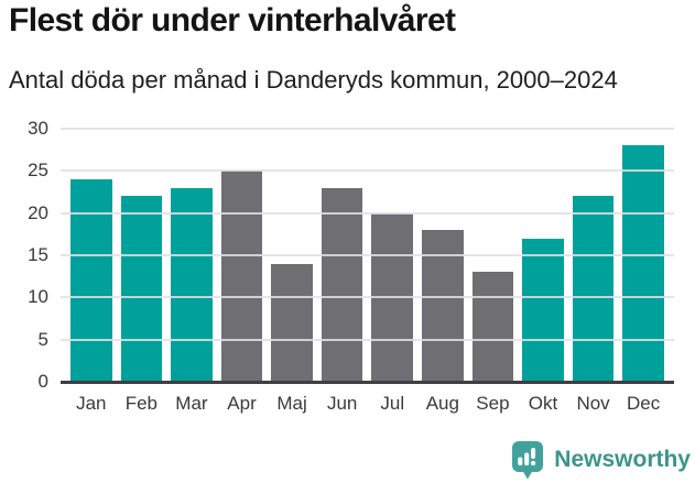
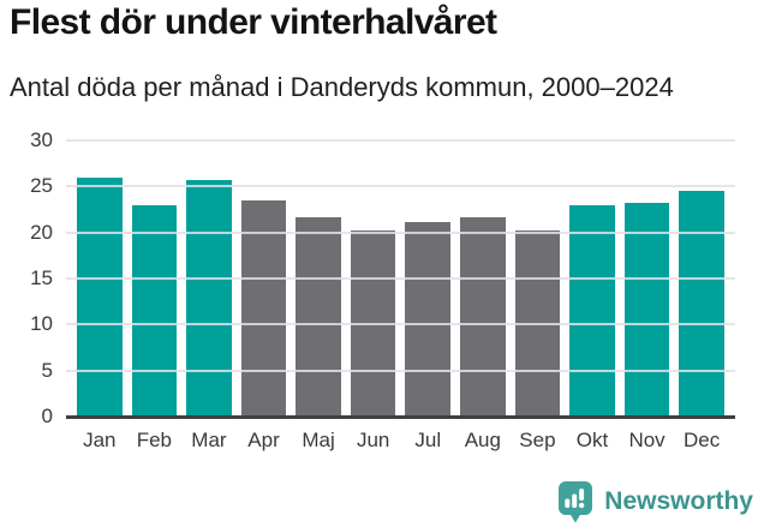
Jan: 24 -> 26
Feb: 22 -> 23
Mar: 23 -> 26
Apr: 25 -> 24
Maj: 14 -> 22
Jun: 23 -> 20
Jul: 20 -> 21
Aug: 18 -> 22
Sep: 13 -> 20
Okt: 17 -> 23
Nov: 22 -> 23
Dec: 28 -> 24
